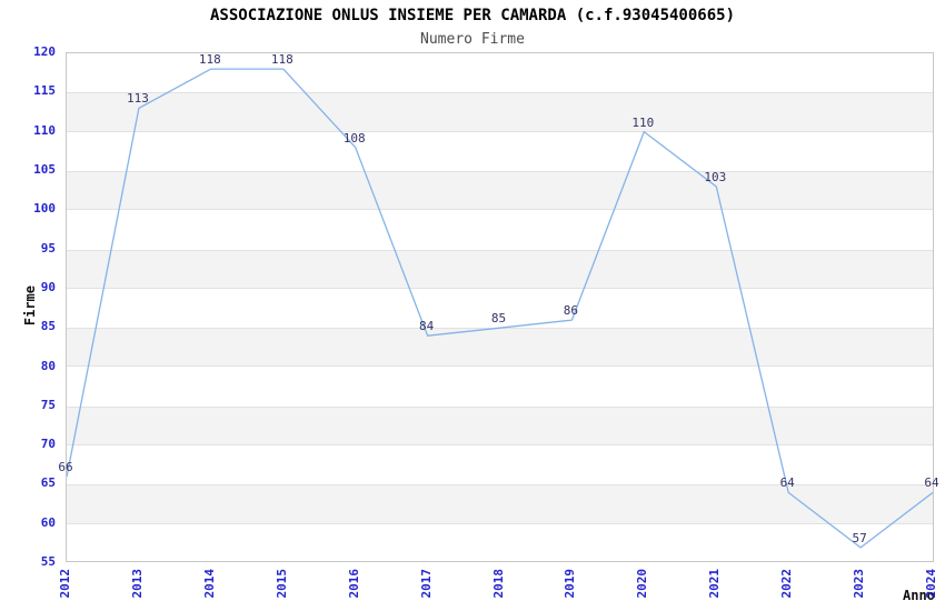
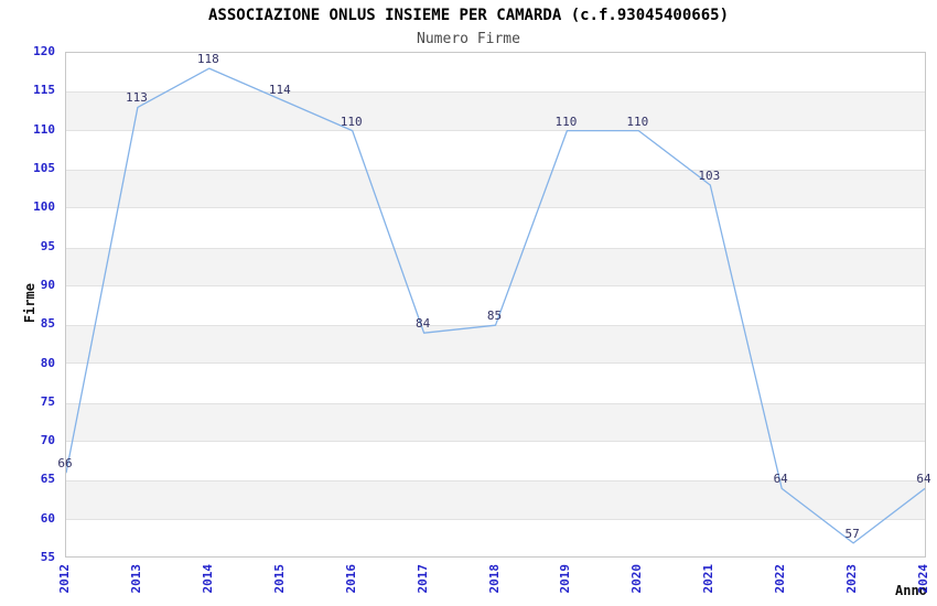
2015: 118 -> 114
2016: 108 -> 110
2019: 86 -> 110
